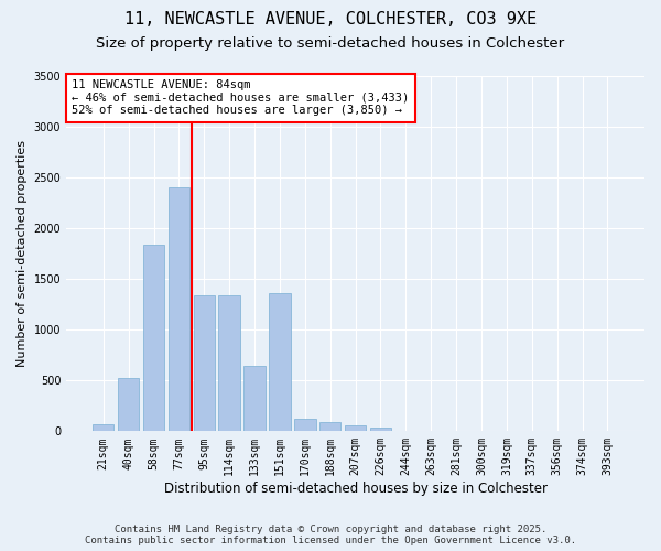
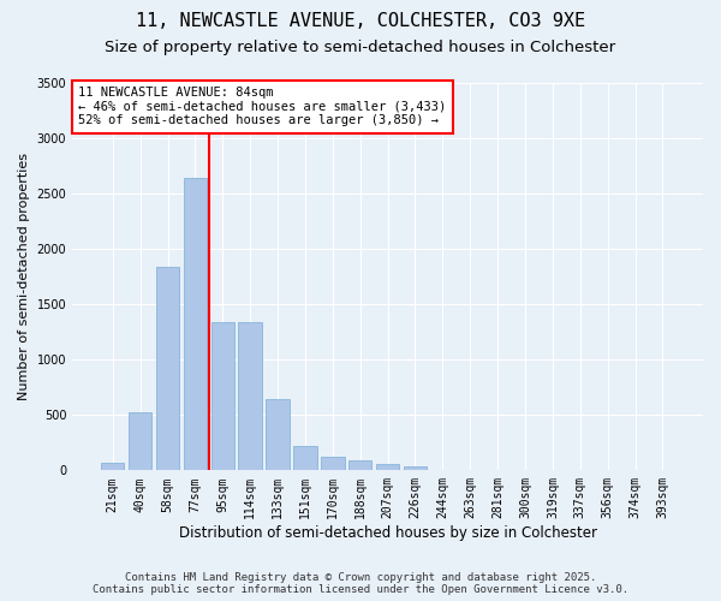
77sqm: 2400 -> 2640
151sqm: 1360 -> 220
